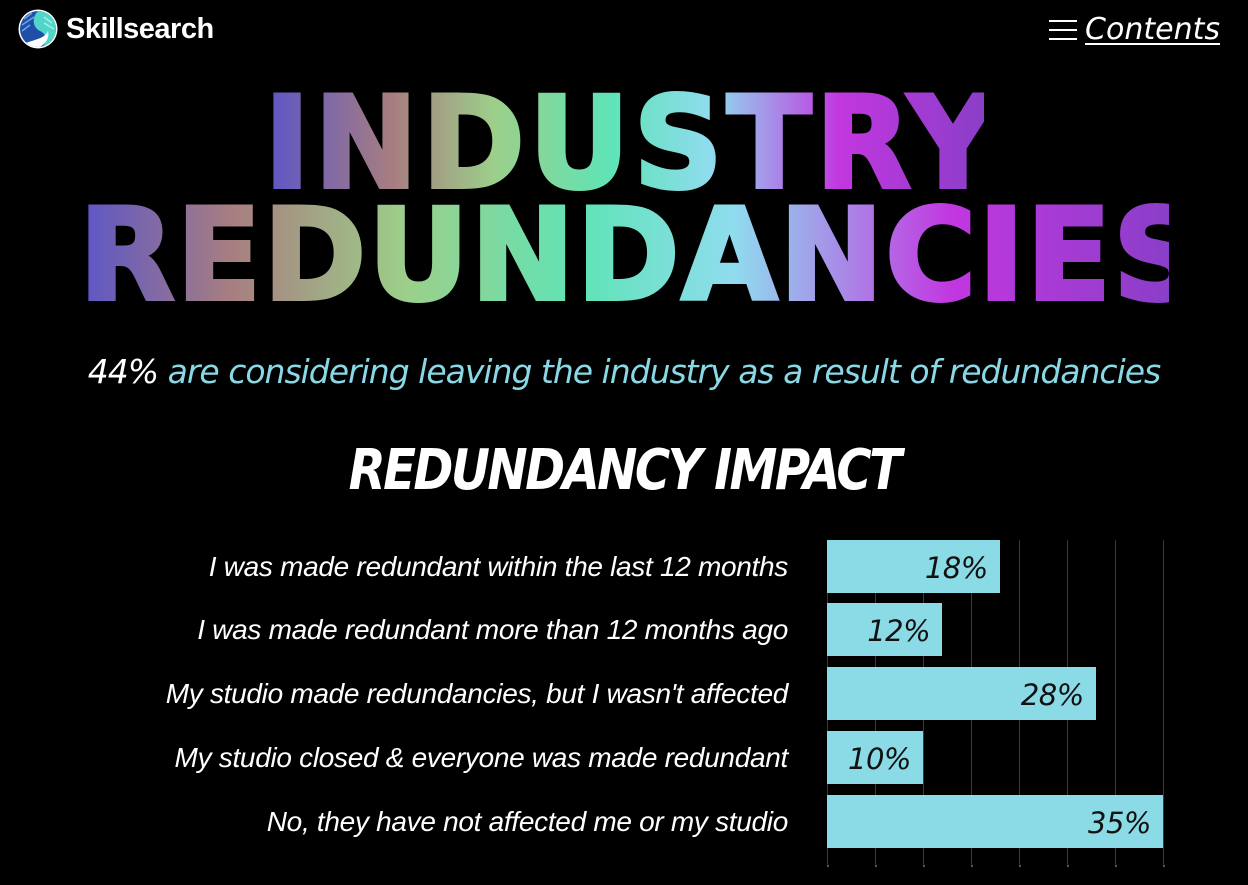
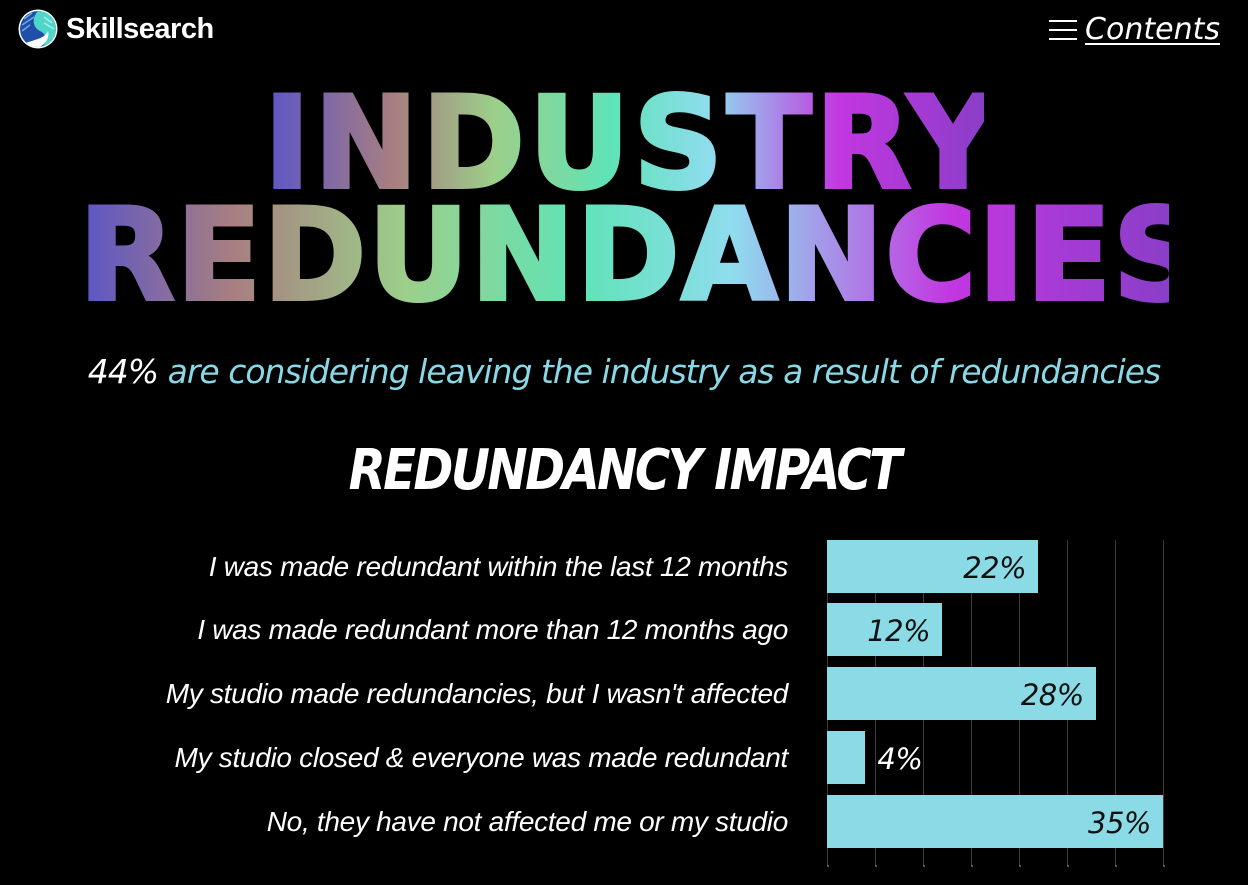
I was made redundant within the last 12 months: 18% -> 22%
My studio closed & everyone was made redundant: 10% -> 4%
